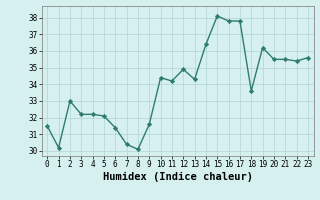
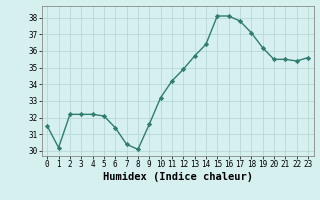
2: 33.0 -> 32.2
10: 34.4 -> 33.2
13: 34.3 -> 35.7
16: 37.8 -> 38.1
18: 33.6 -> 37.1
